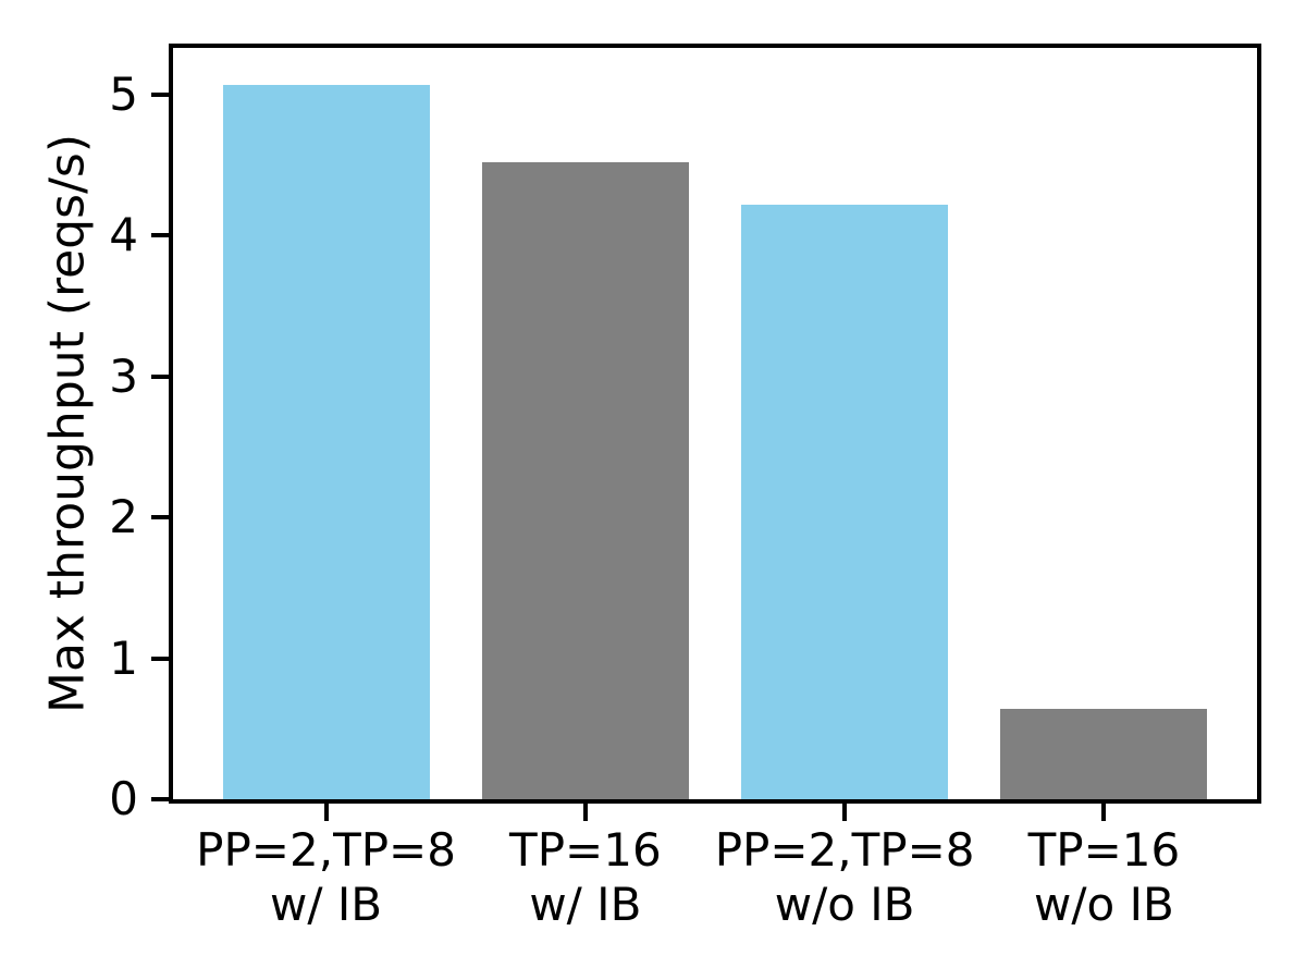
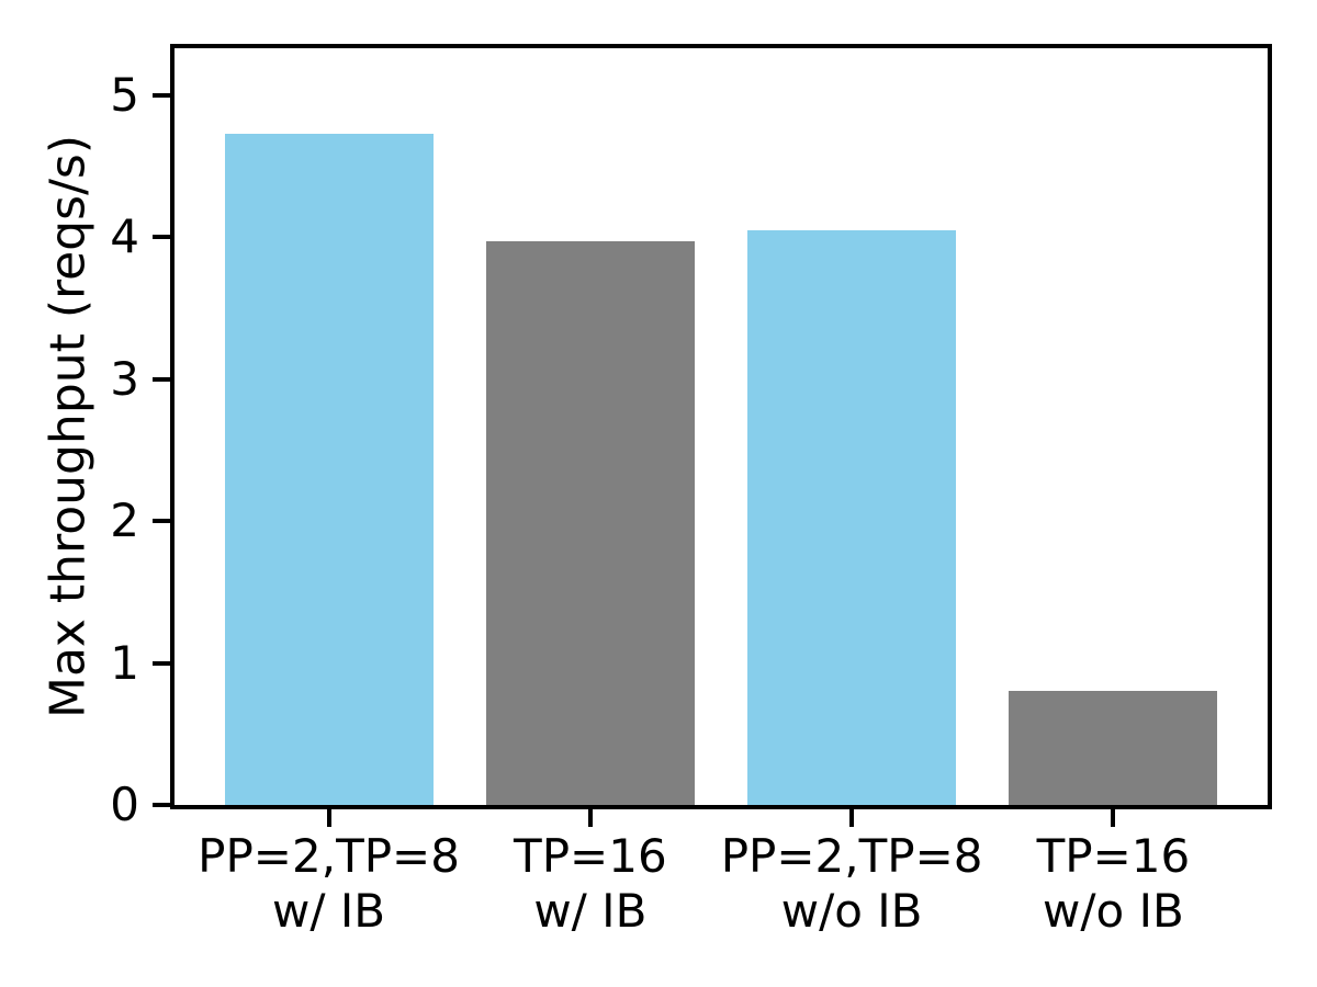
PP=2,TP=8 w/ IB: 5.07 -> 4.73
TP=16 w/ IB: 4.52 -> 3.97
PP=2,TP=8 w/o IB: 4.22 -> 4.05
TP=16 w/o IB: 0.64 -> 0.80
